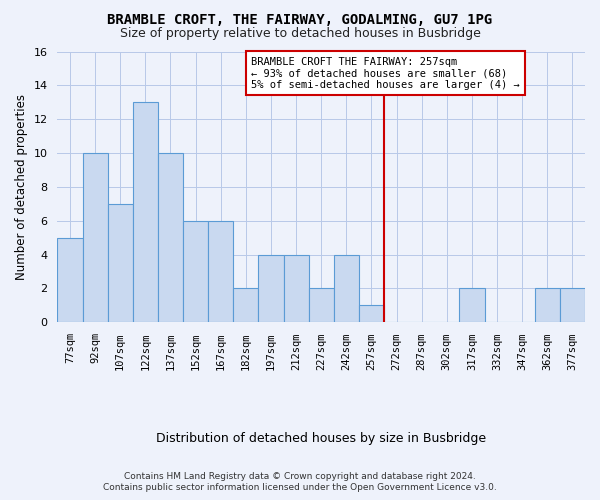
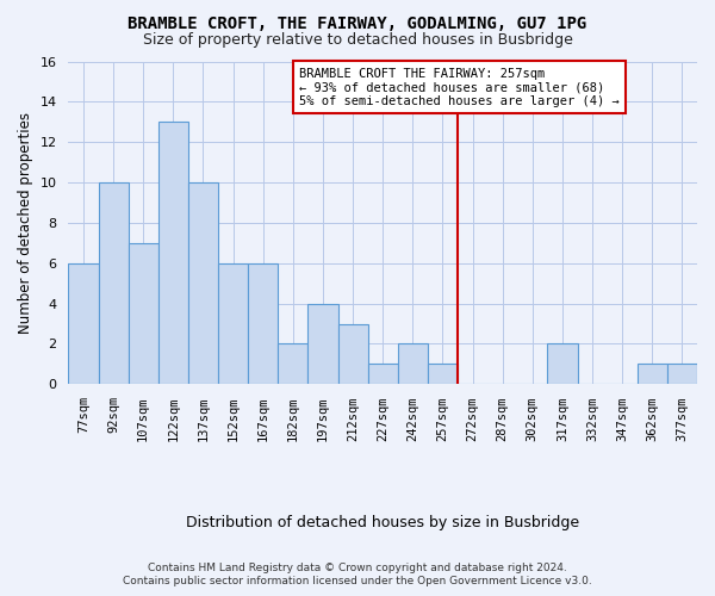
77sqm: 5 -> 6
212sqm: 4 -> 3
227sqm: 2 -> 1
242sqm: 4 -> 2
362sqm: 2 -> 1
377sqm: 2 -> 1
